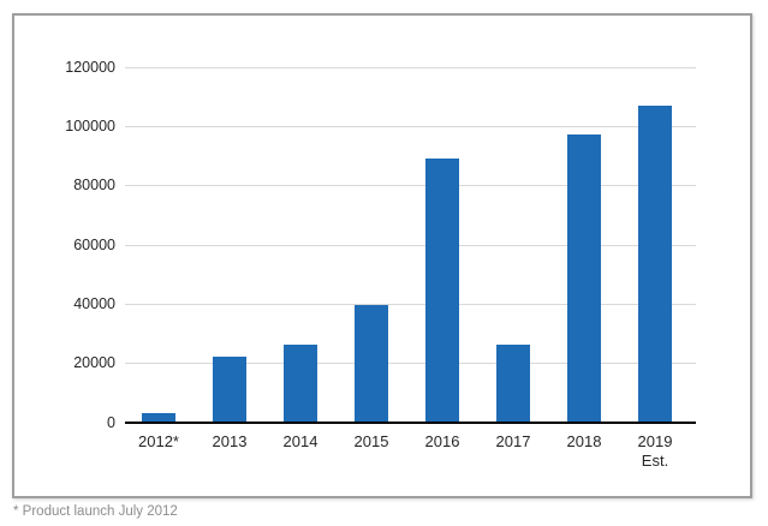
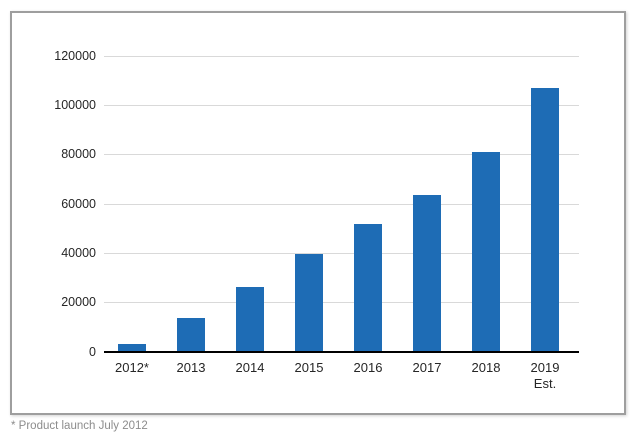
2013: 22000 -> 14000
2016: 89000 -> 52000
2017: 26000 -> 64000
2018: 97000 -> 81000
